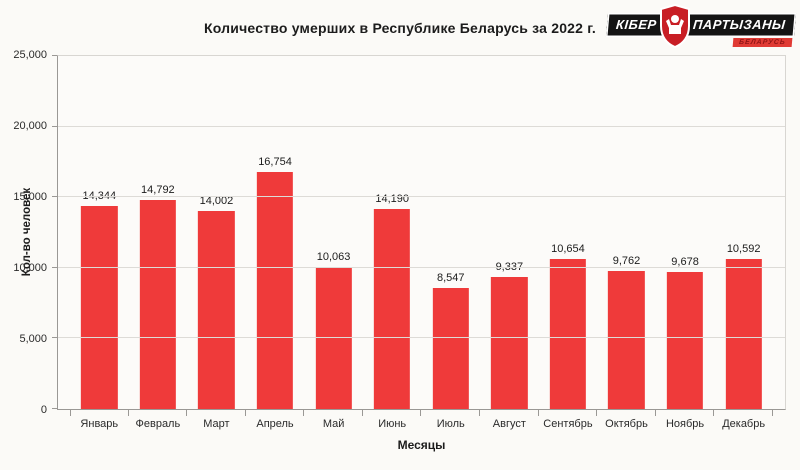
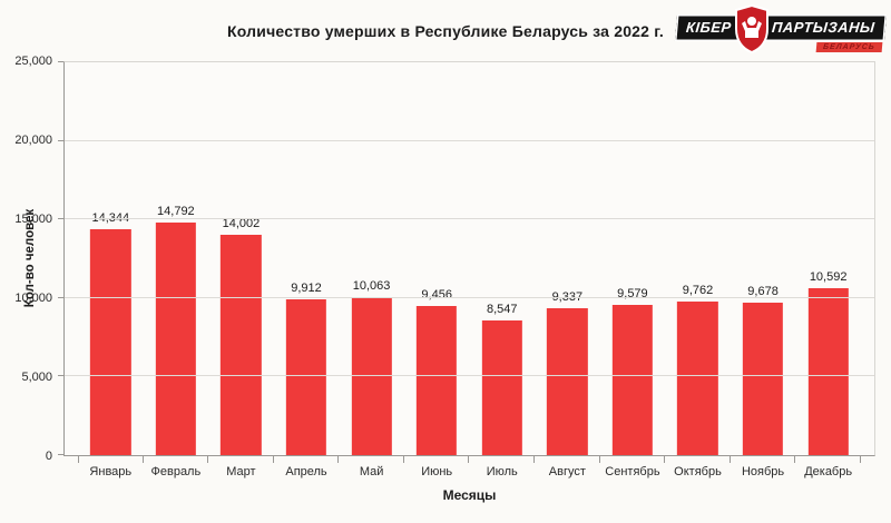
Апрель: 16,754 -> 9,912
Июнь: 14,190 -> 9,456
Сентябрь: 10,654 -> 9,579
